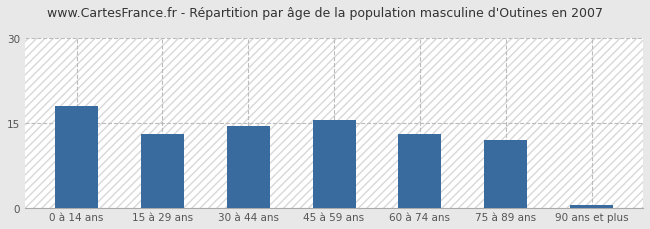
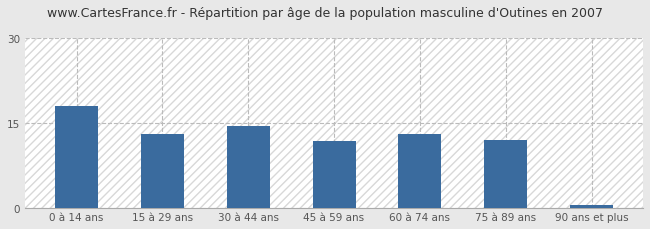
45 à 59 ans: 15.5 -> 11.8
